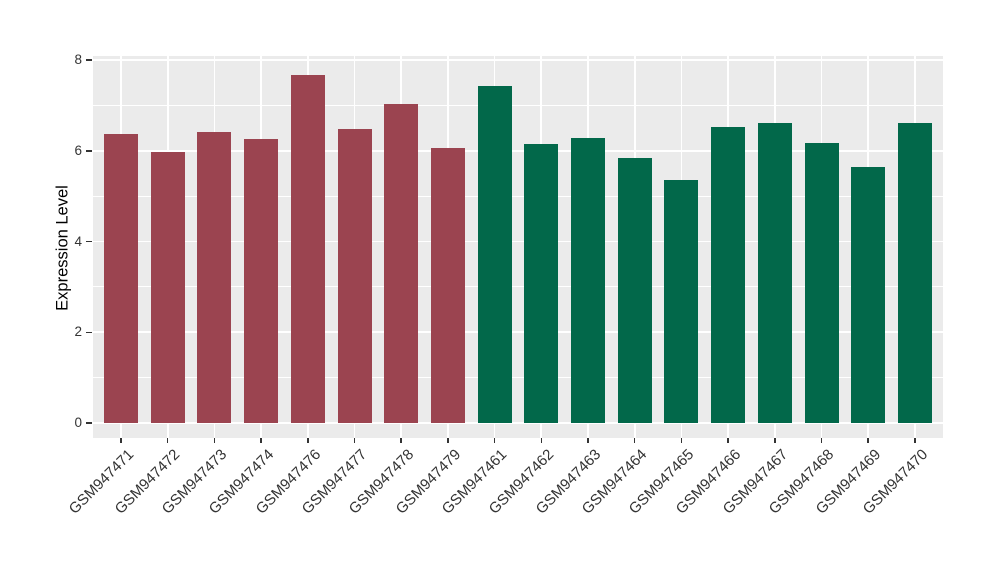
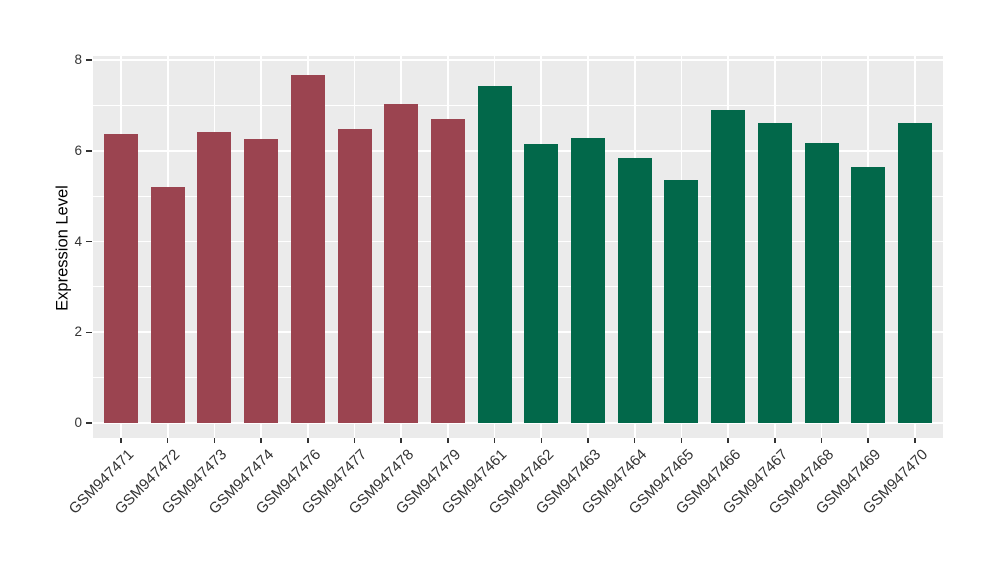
GSM947472: 6.0 -> 5.2
GSM947479: 6.1 -> 6.7
GSM947466: 6.5 -> 6.9
